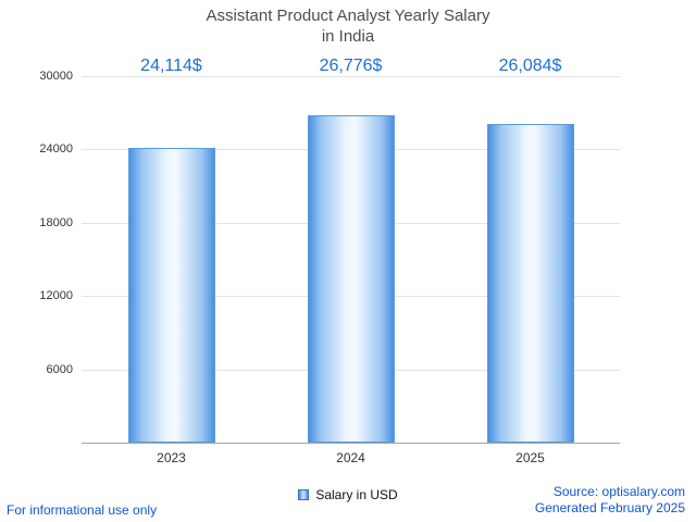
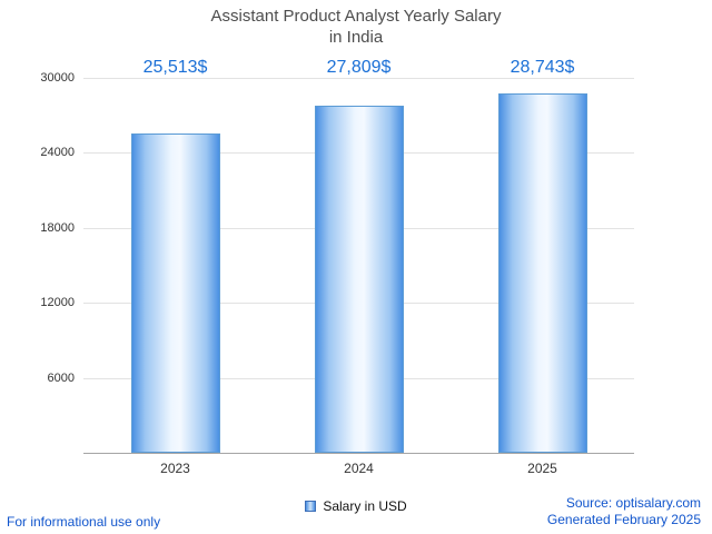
2023: 24,114 -> 25,513
2024: 26,776 -> 27,809
2025: 26,084 -> 28,743
